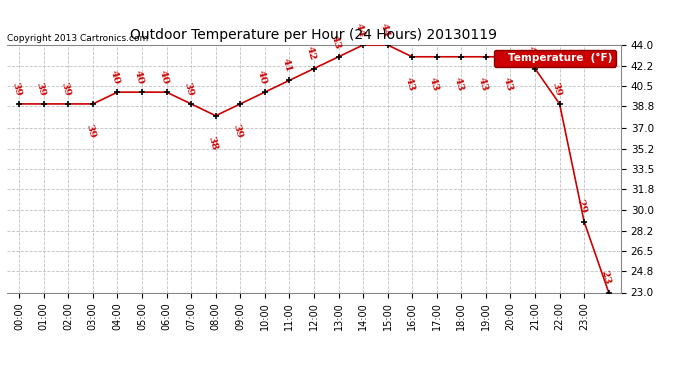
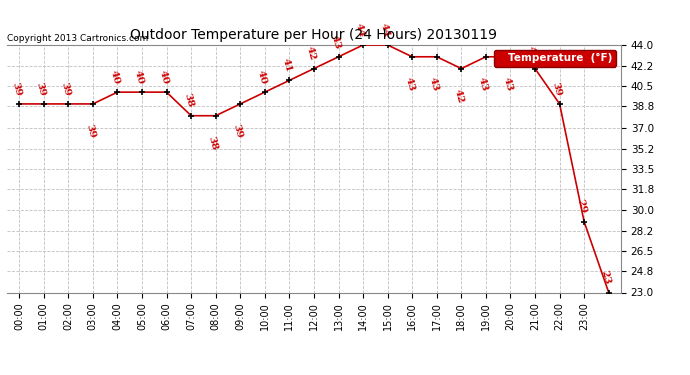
07:00: 39 -> 38
18:00: 43 -> 42
